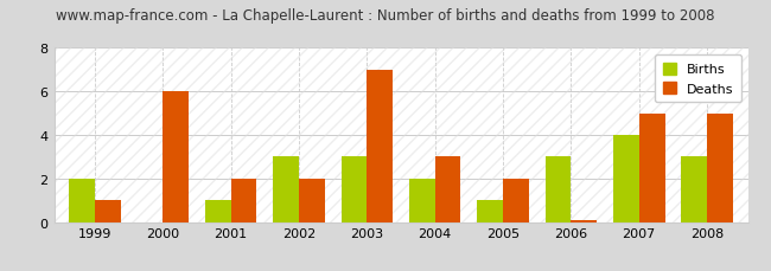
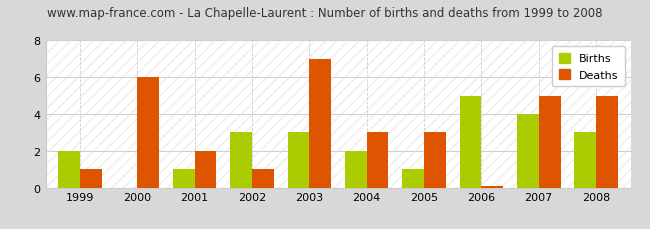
Deaths/2002: 2.0 -> 1.0
Deaths/2005: 2.0 -> 3.0
Births/2006: 3 -> 5
